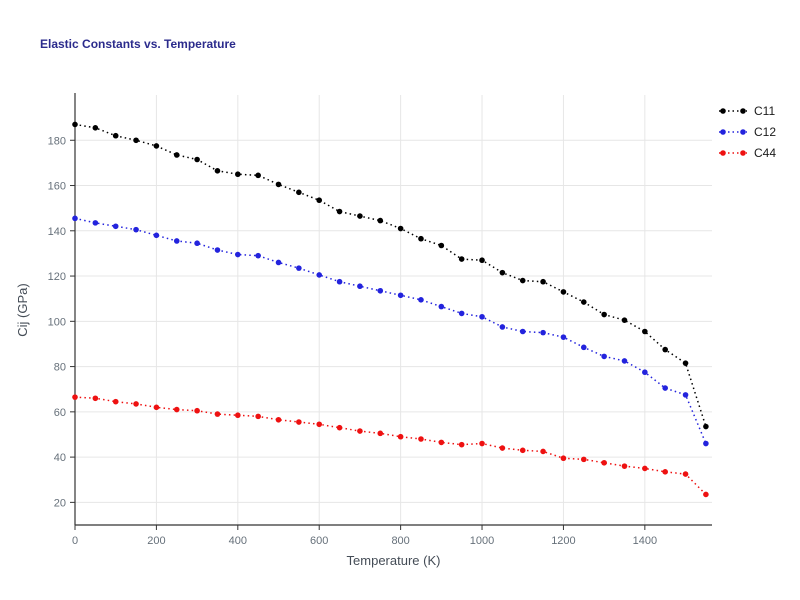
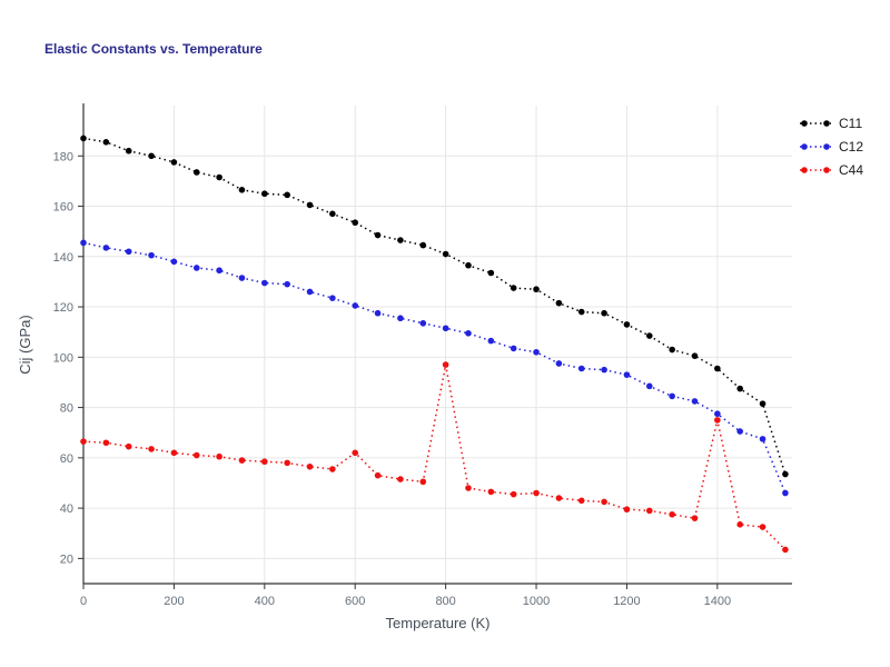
C44/600: 54 -> 62
C44/800: 49 -> 97
C44/1400: 35 -> 75
